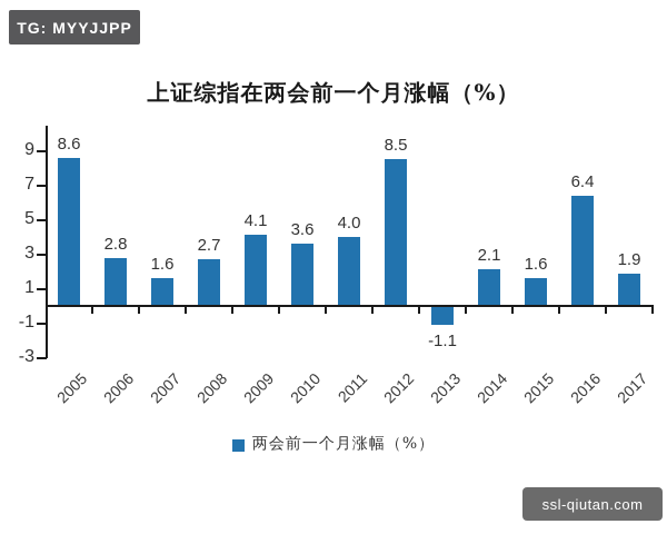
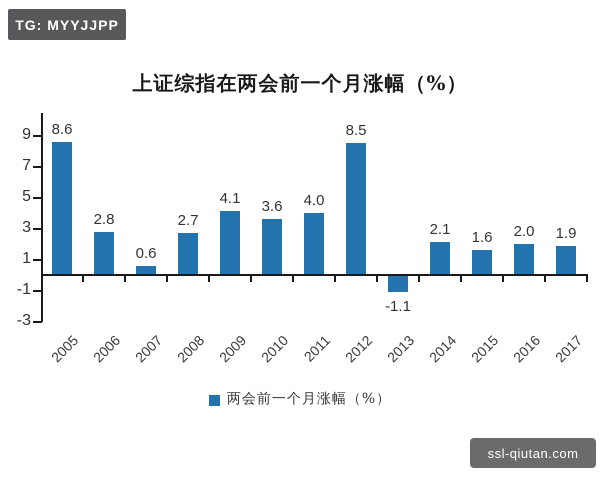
2007: 1.6 -> 0.6
2016: 6.4 -> 2.0
